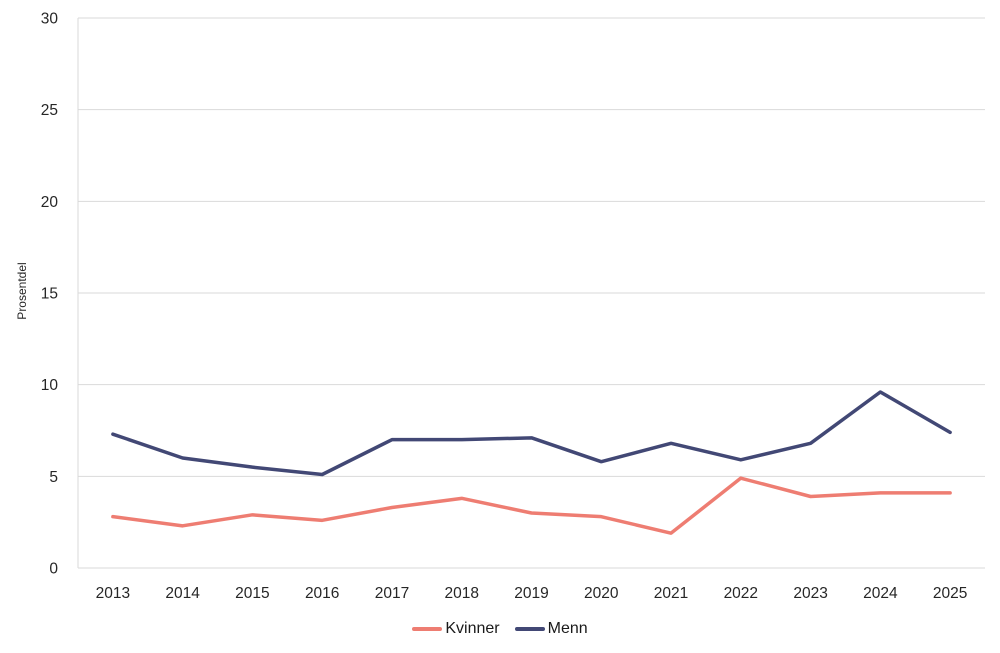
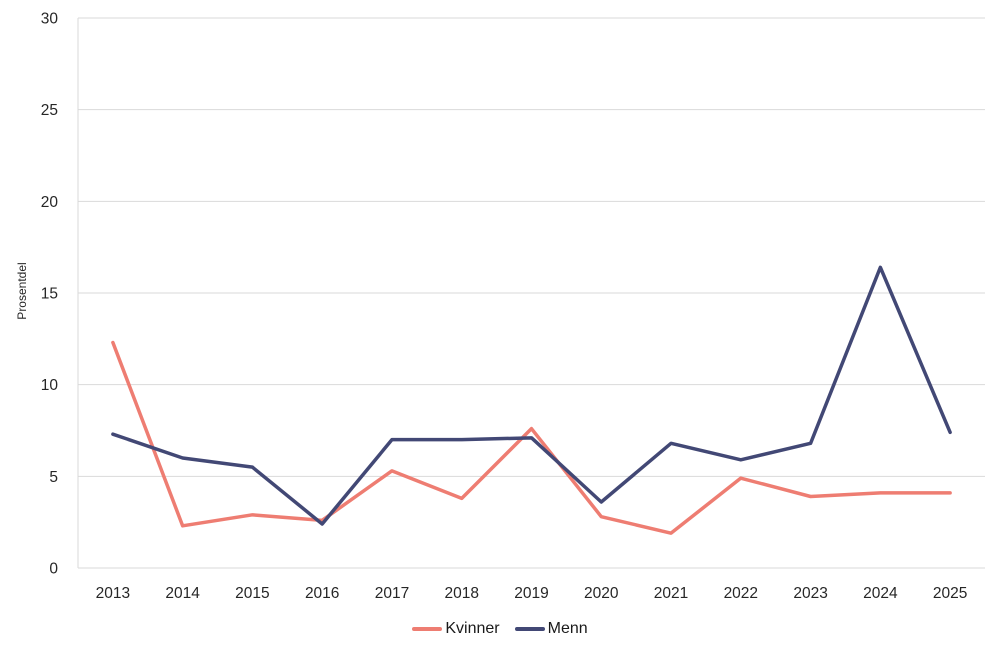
Kvinner/2013: 2.8 -> 12.3
Menn/2016: 5.1 -> 2.4
Kvinner/2017: 3.3 -> 5.3
Kvinner/2019: 3.0 -> 7.6
Menn/2020: 5.8 -> 3.6
Menn/2024: 9.6 -> 16.4
